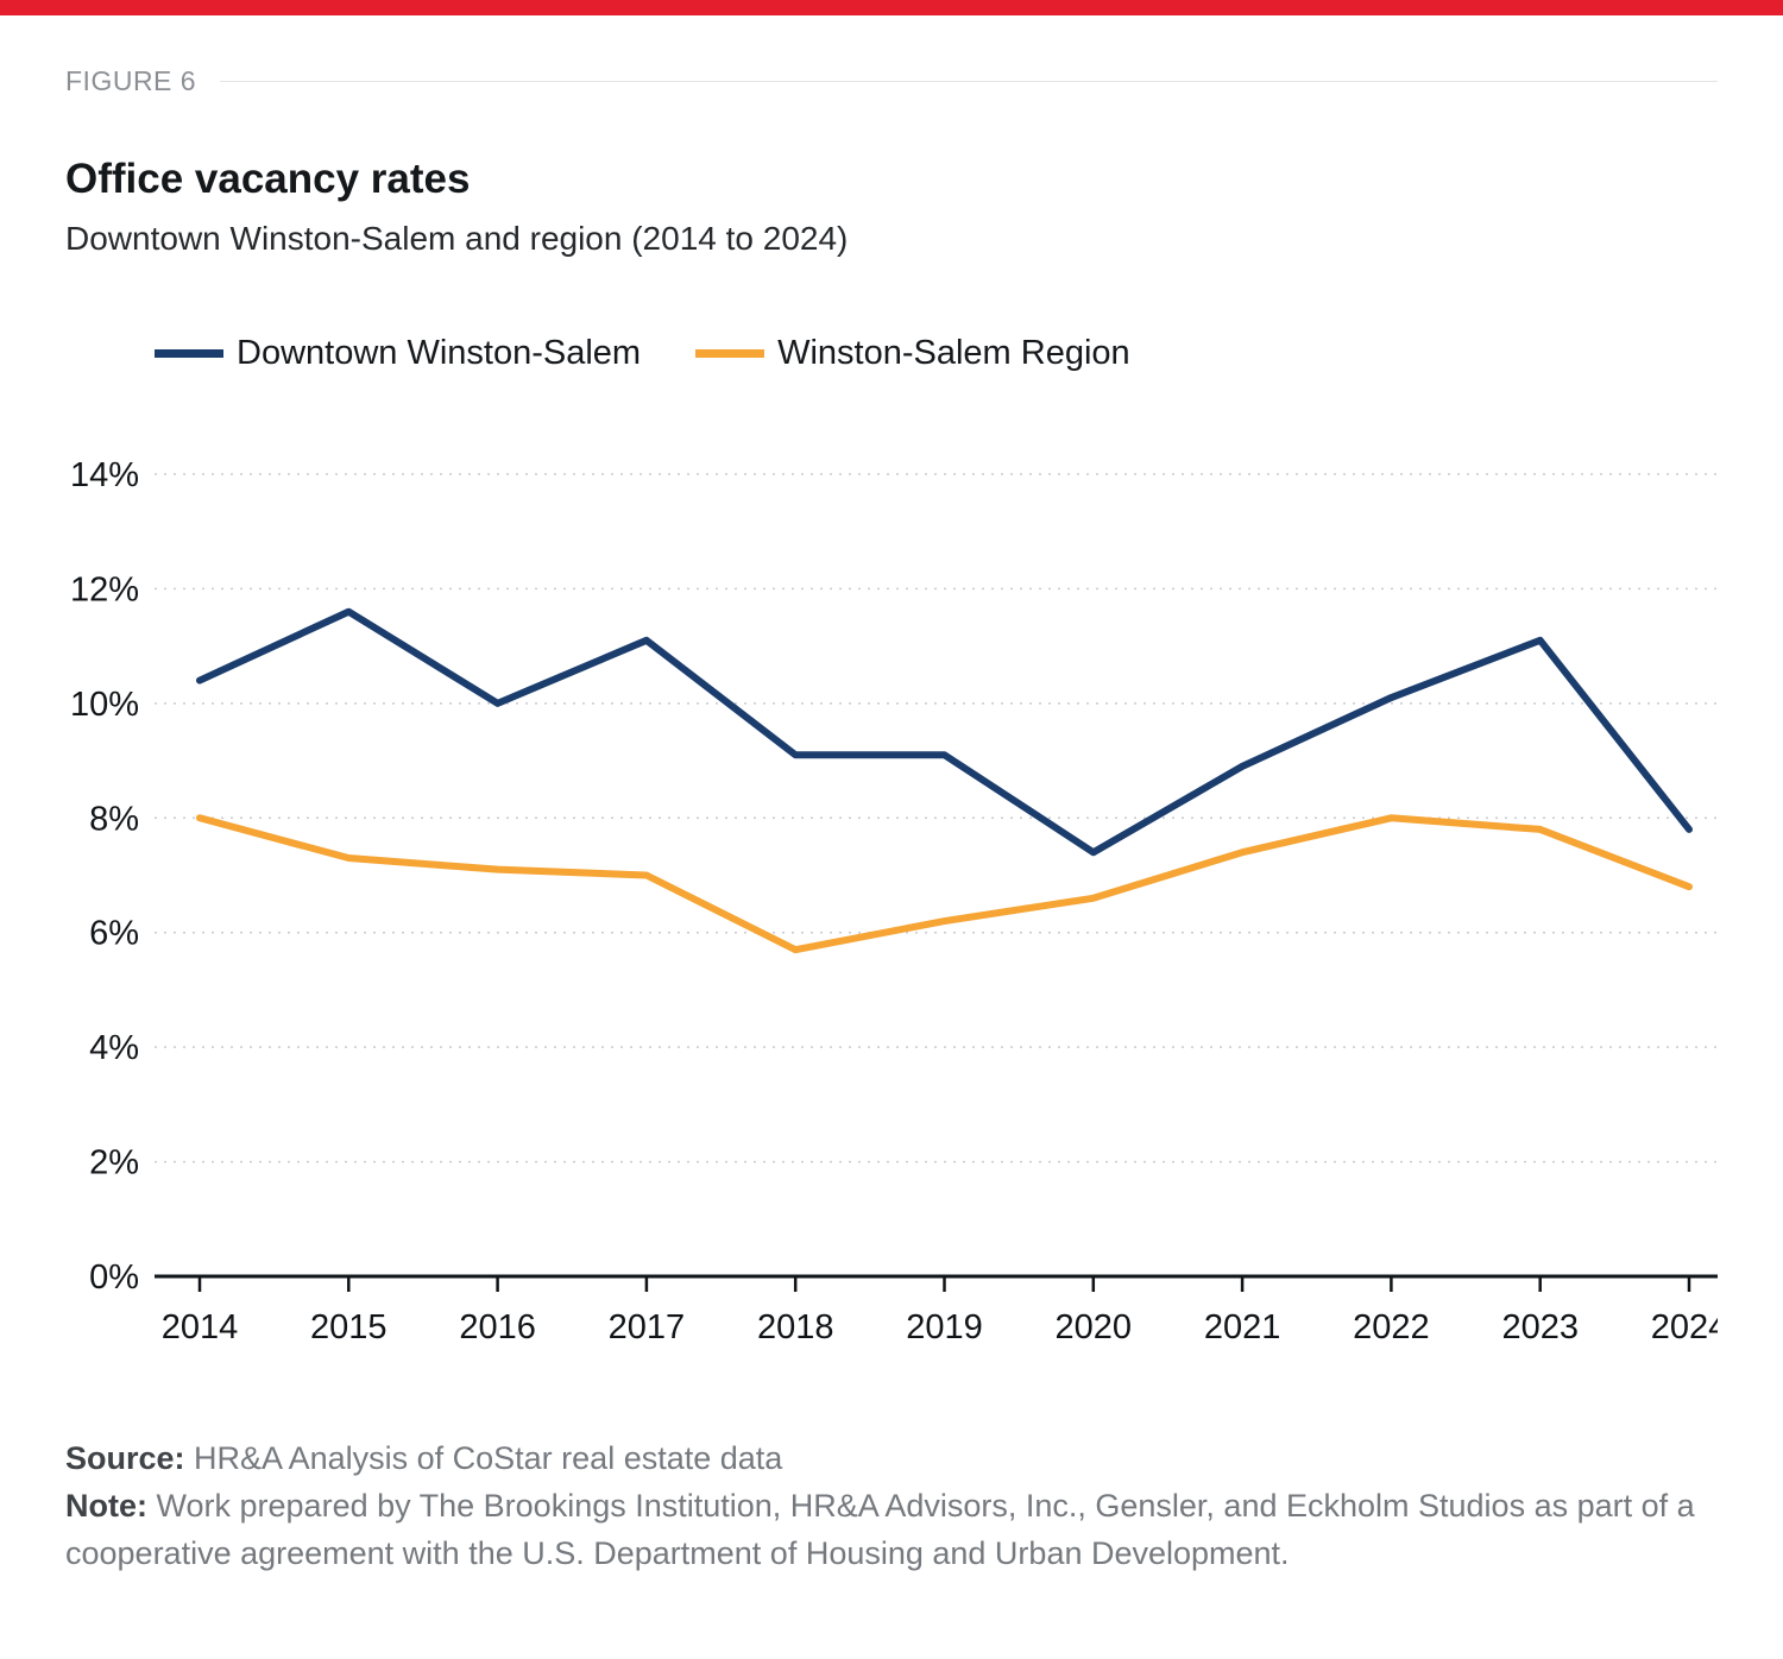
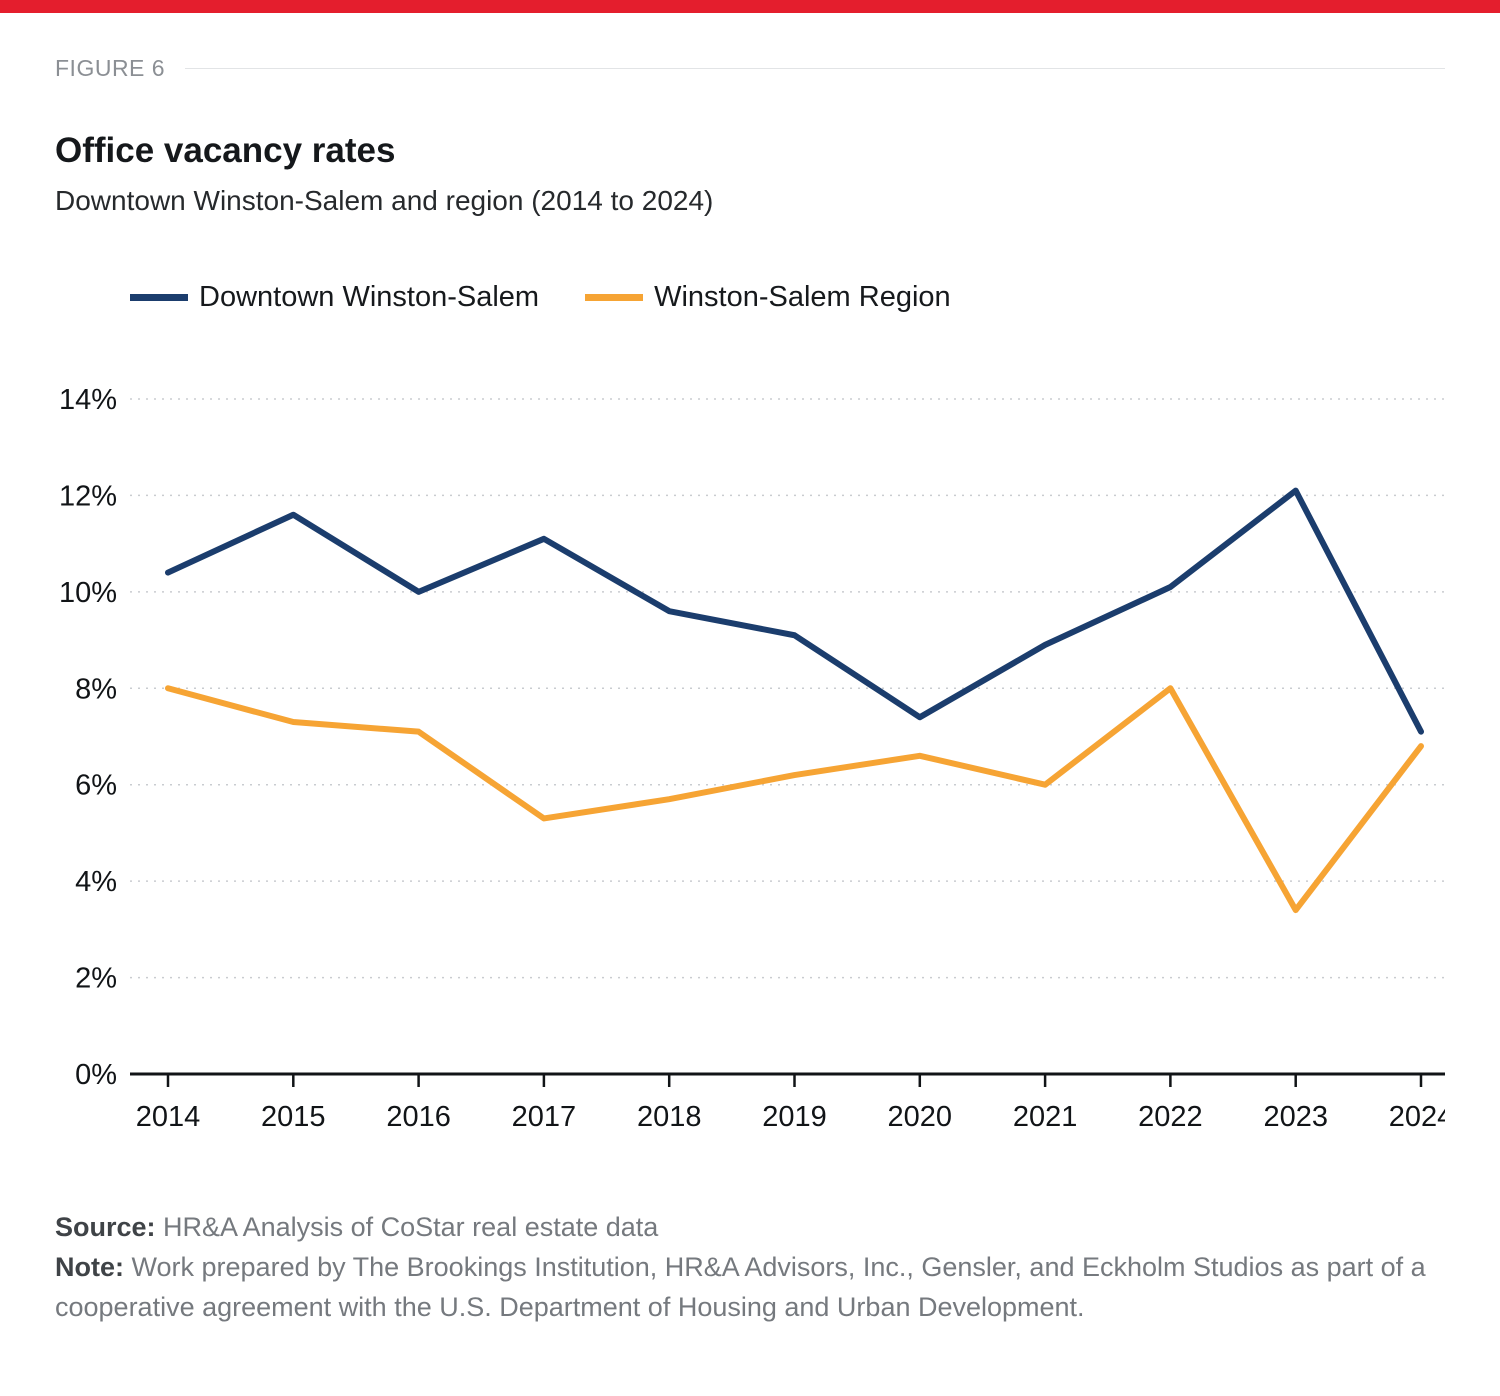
Winston-Salem Region/2017: 7.0% -> 5.3%
Downtown Winston-Salem/2018: 9.1% -> 9.6%
Winston-Salem Region/2021: 7.4% -> 6.0%
Downtown Winston-Salem/2023: 11.1% -> 12.1%
Winston-Salem Region/2023: 7.8% -> 3.4%
Downtown Winston-Salem/2024: 7.8% -> 7.1%
